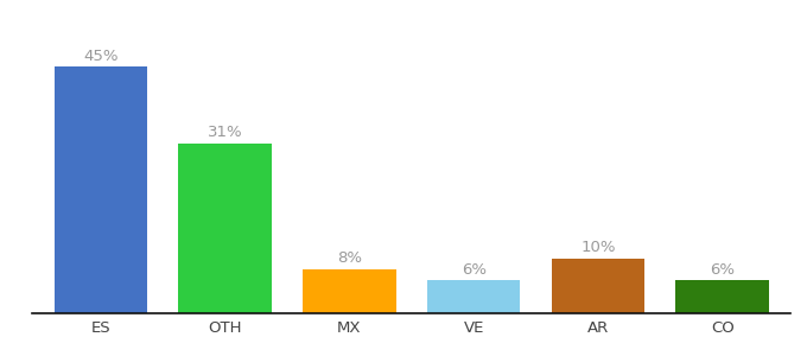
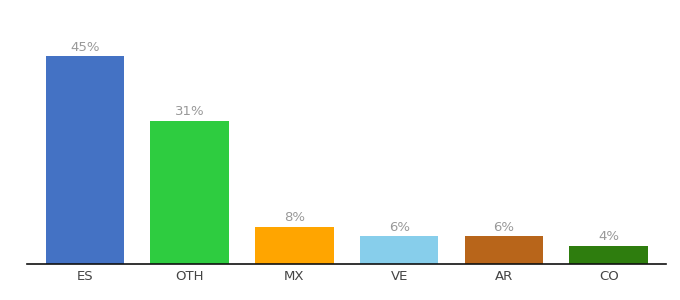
AR: 10% -> 6%
CO: 6% -> 4%
